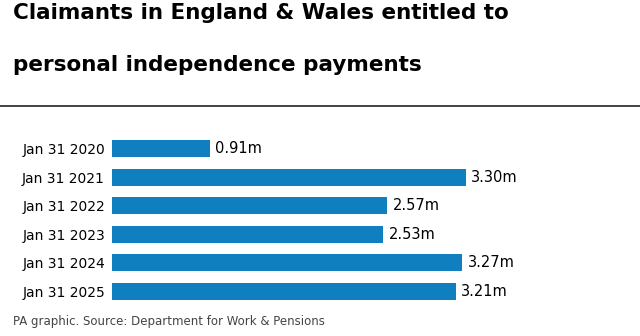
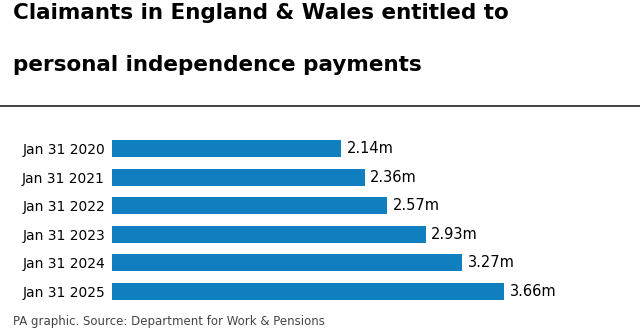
Jan 31 2020: 0.91m -> 2.14m
Jan 31 2021: 3.30m -> 2.36m
Jan 31 2023: 2.53m -> 2.93m
Jan 31 2025: 3.21m -> 3.66m
